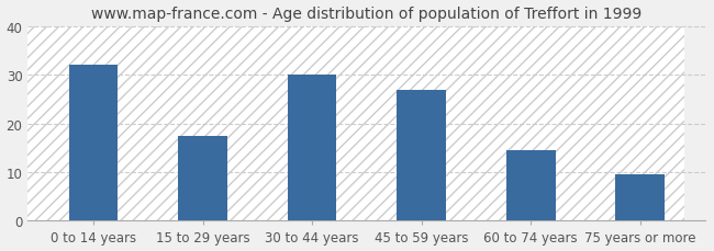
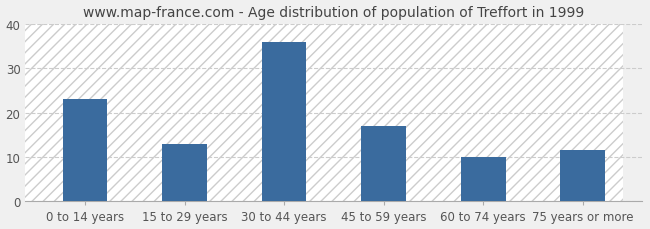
0 to 14 years: 32.0 -> 23.0
15 to 29 years: 17.5 -> 13.0
30 to 44 years: 30.0 -> 36.0
45 to 59 years: 27.0 -> 17.0
60 to 74 years: 14.5 -> 10.0
75 years or more: 9.5 -> 11.5
